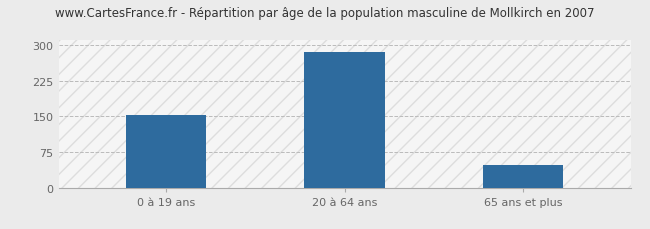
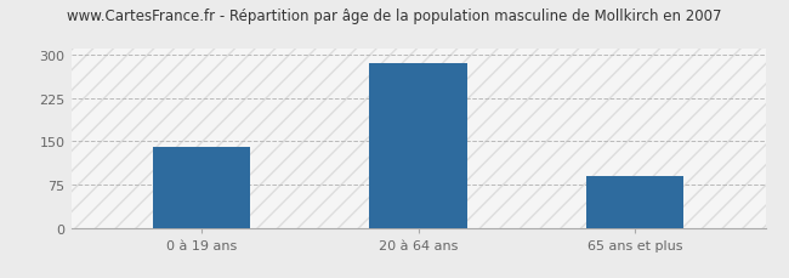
0 à 19 ans: 152 -> 140
65 ans et plus: 48 -> 90
